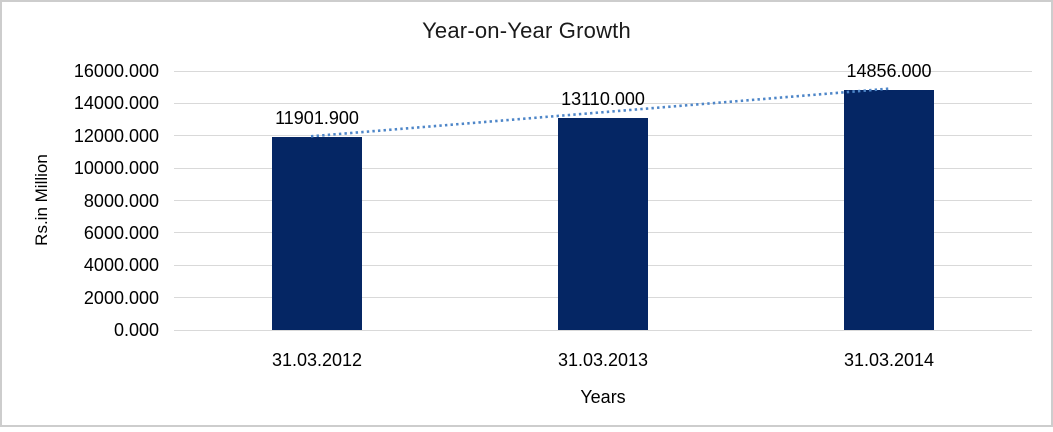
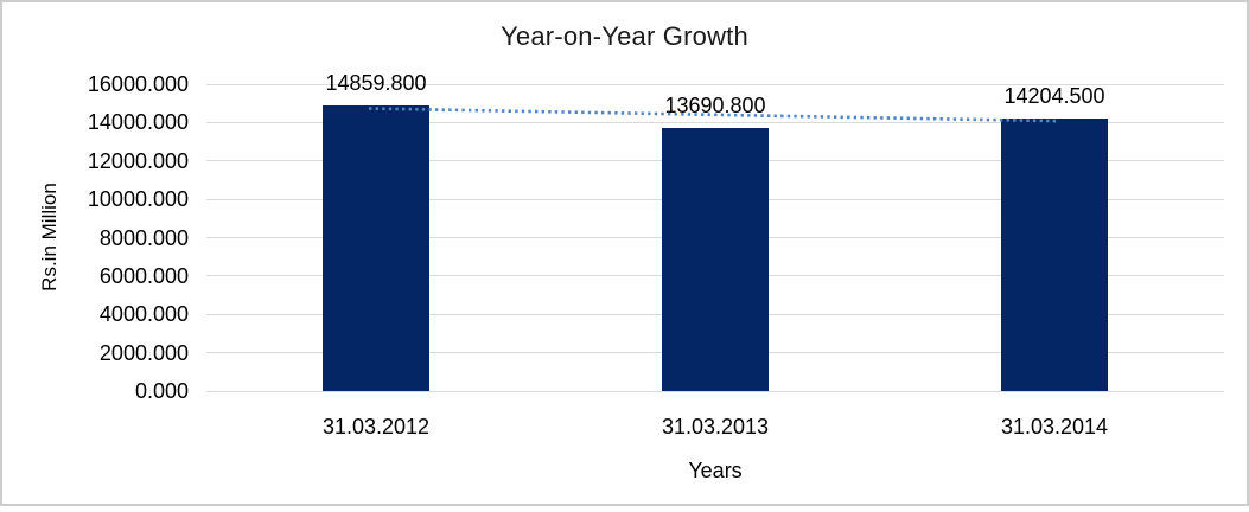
31.03.2012: 11901.900 -> 14859.800
31.03.2013: 13110.000 -> 13690.800
31.03.2014: 14856.000 -> 14204.500
